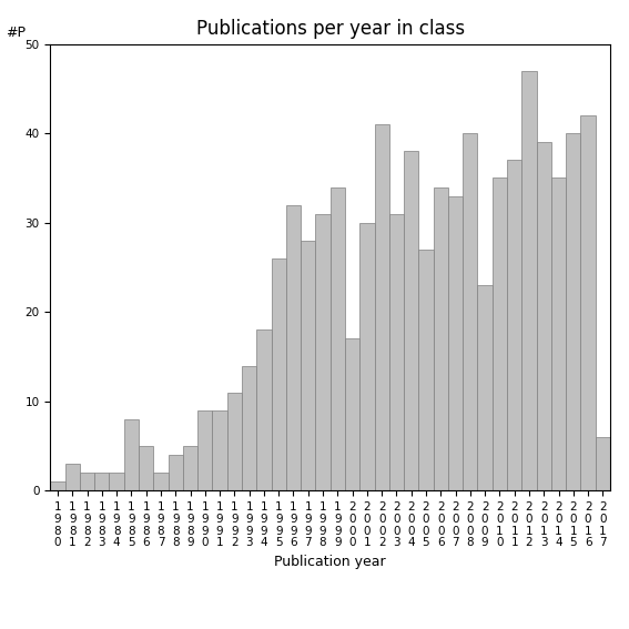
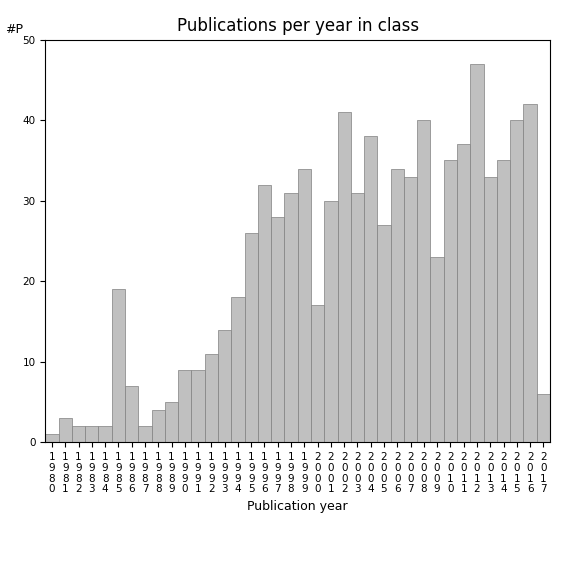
1 9 8 5: 8 -> 19
1 9 8 6: 5 -> 7
2 0 1 3: 39 -> 33
